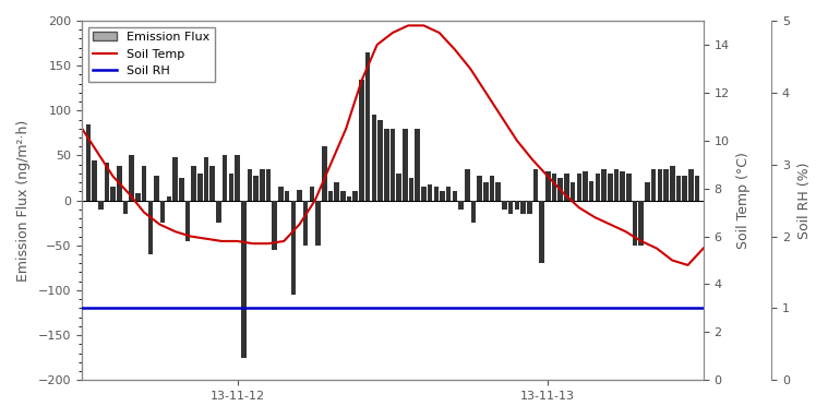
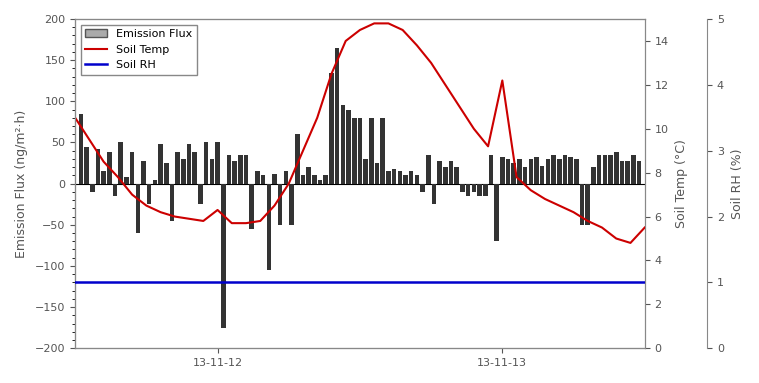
Soil Temp/13-11-12: 5.8 -> 6.3
Soil Temp/13-11-13: 8.5 -> 12.2
